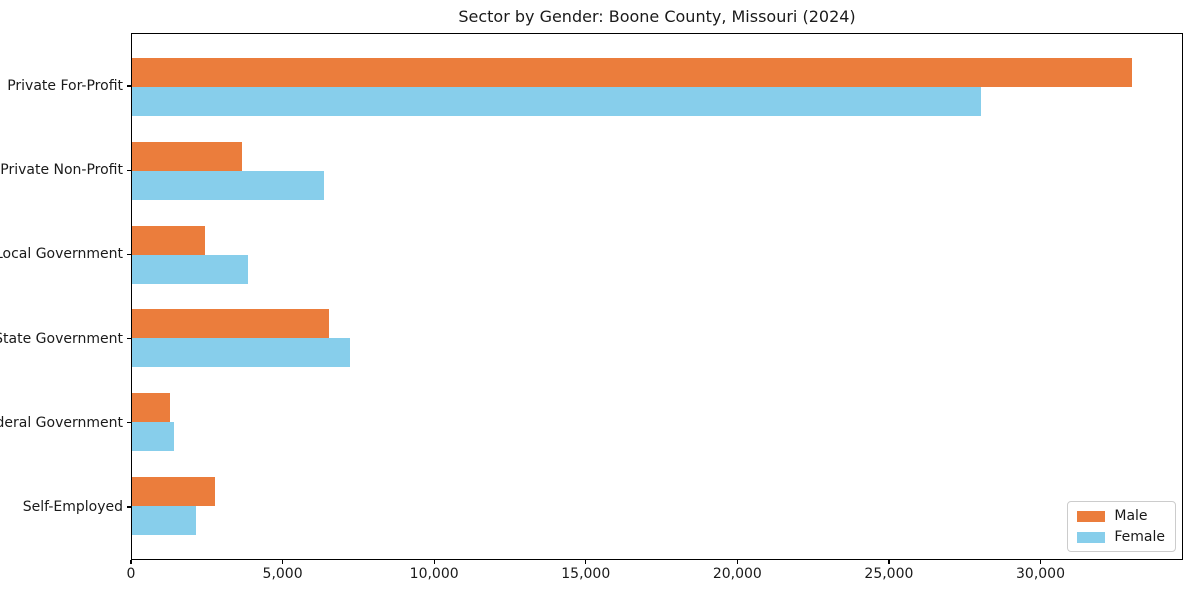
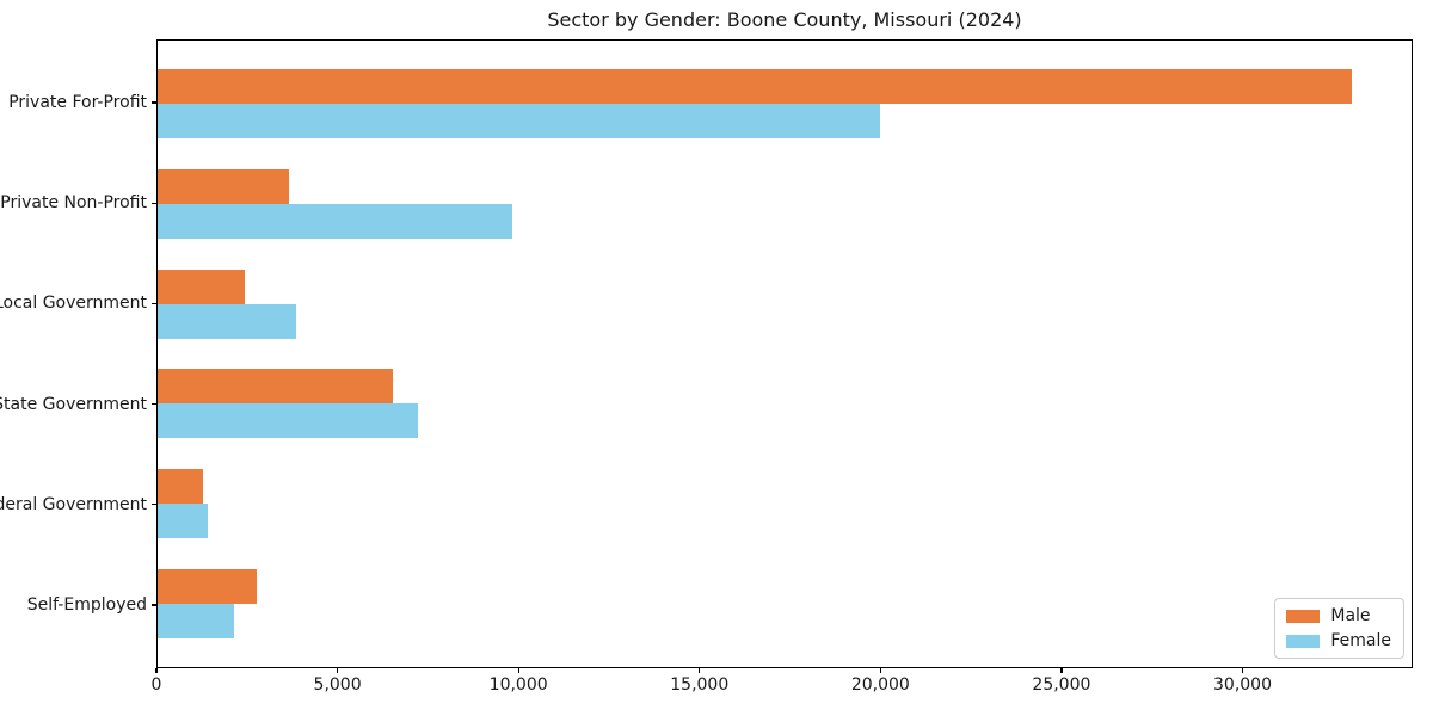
Female/Private For-Profit: 28000 -> 20000
Female/Private Non-Profit: 6400 -> 9800
